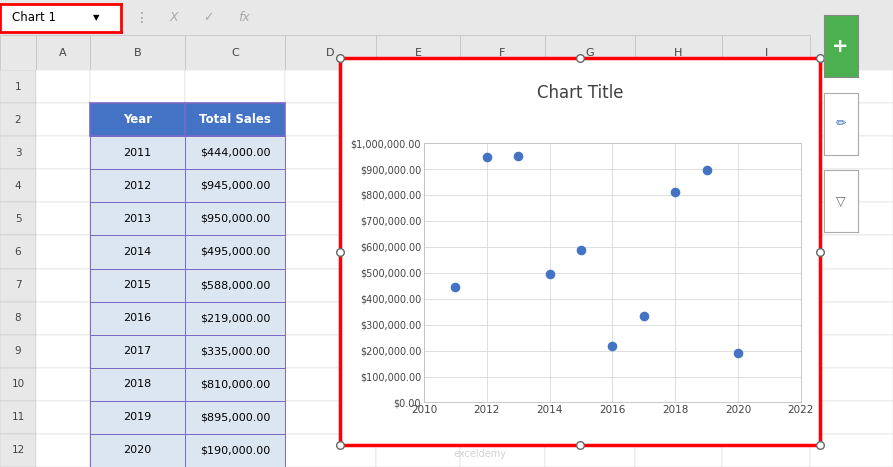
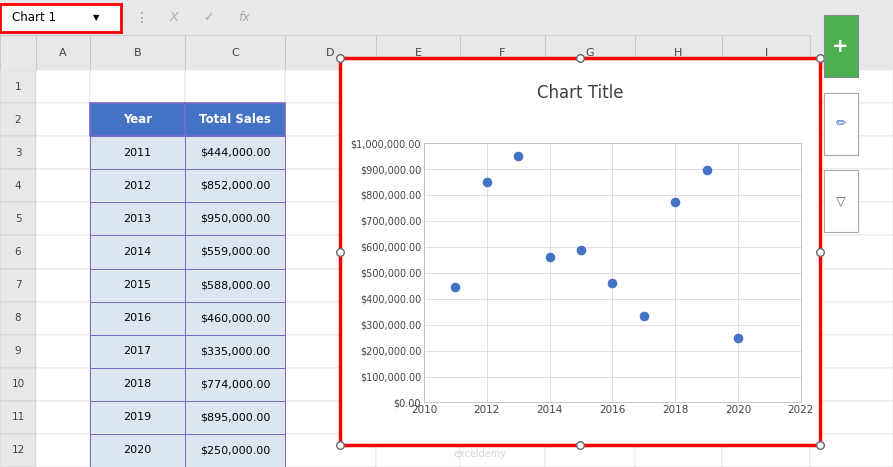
2012: $945,000.00 -> $852,000.00
2014: $495,000.00 -> $559,000.00
2016: $219,000.00 -> $460,000.00
2018: $810,000.00 -> $774,000.00
2020: $190,000.00 -> $250,000.00
